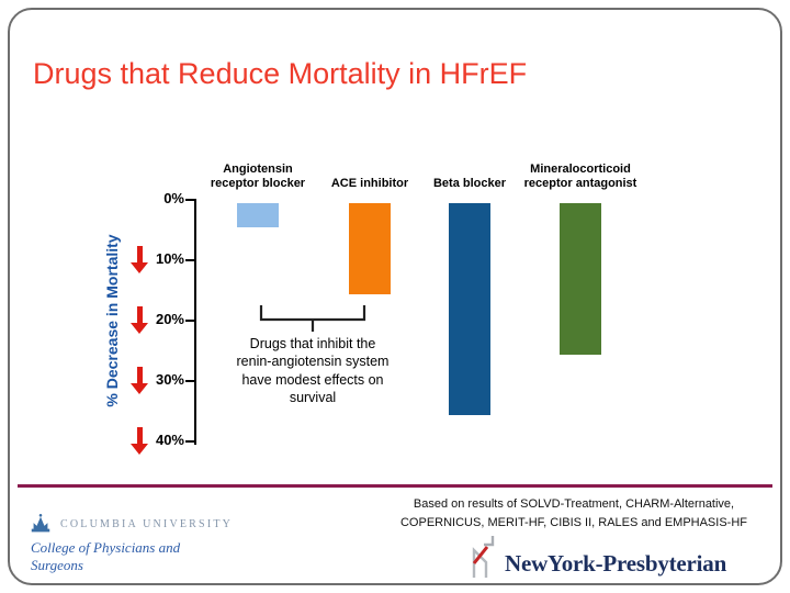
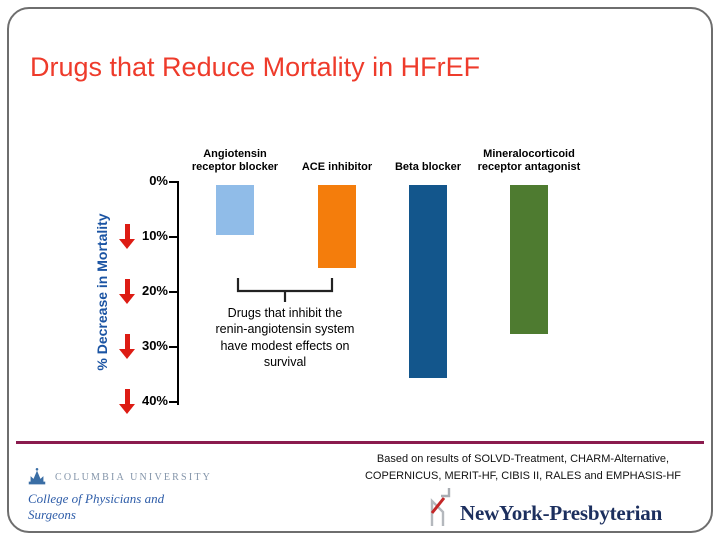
Angiotensin receptor blocker: 4% -> 9%
Mineralocorticoid receptor antagonist: 25% -> 27%
